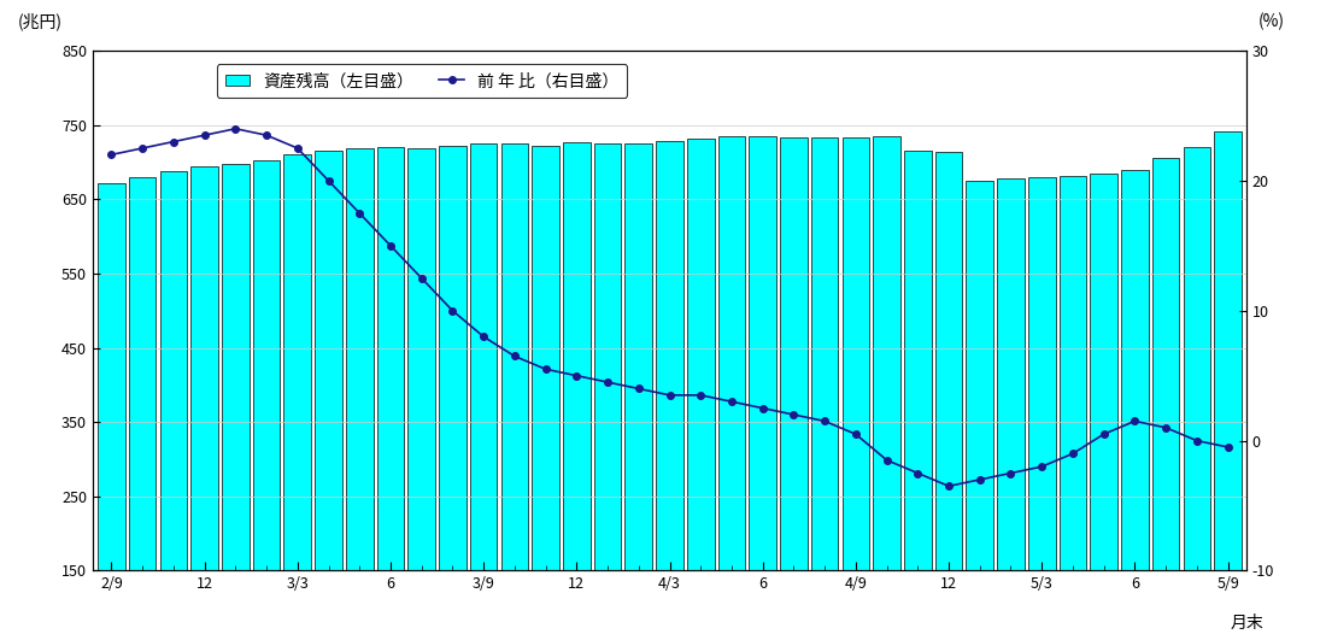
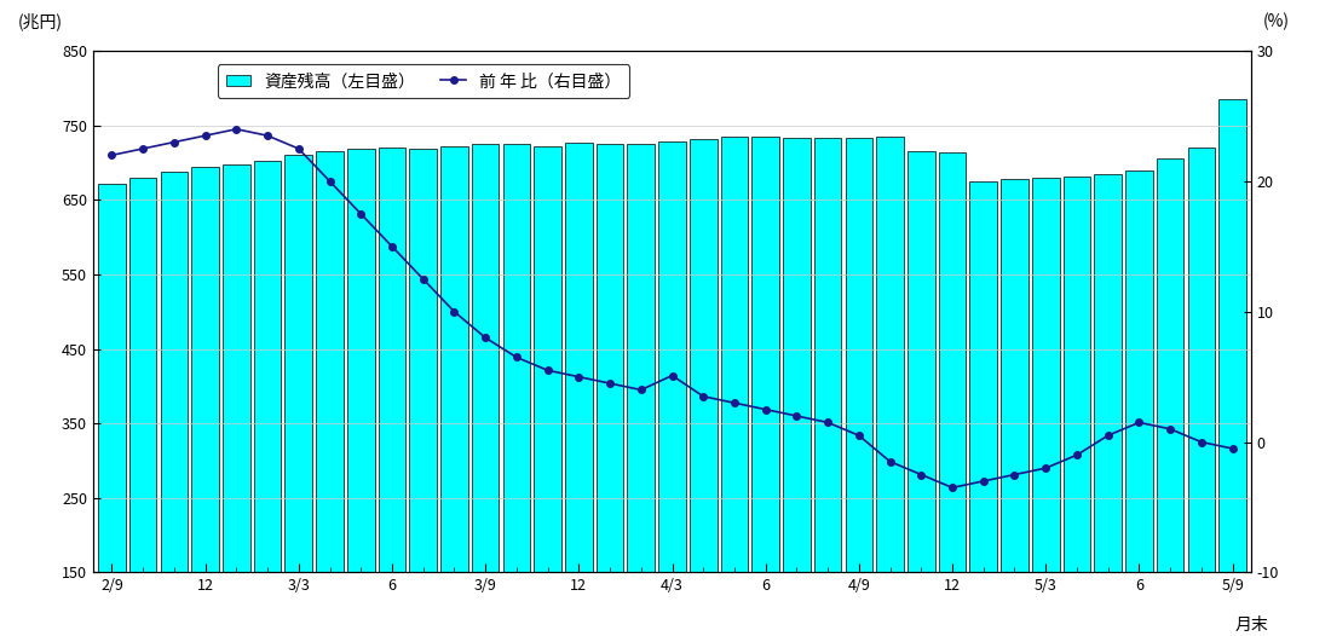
前 年 比（右目盛）/4/3: 3.5 -> 5.1
資産残高（左目盛）/5/9: 742 -> 786
